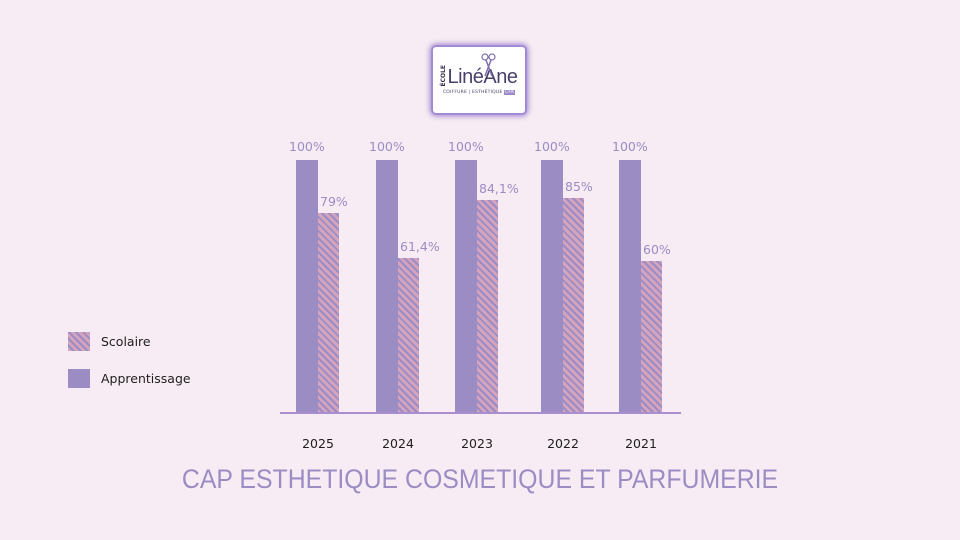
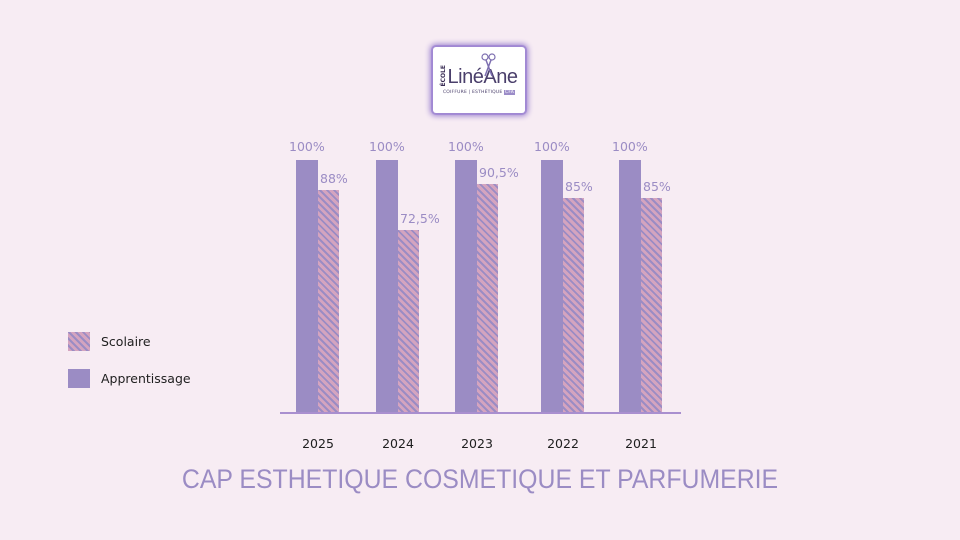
Scolaire/2025: 79% -> 88%
Scolaire/2024: 61,4% -> 72,5%
Scolaire/2023: 84,1% -> 90,5%
Scolaire/2021: 60% -> 85%
